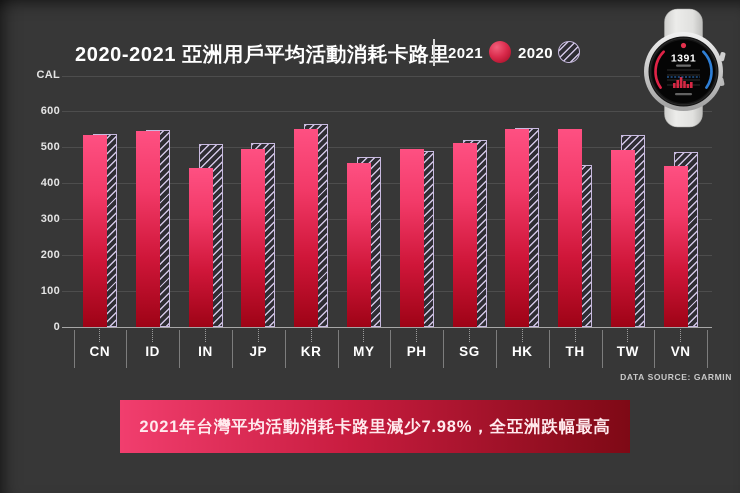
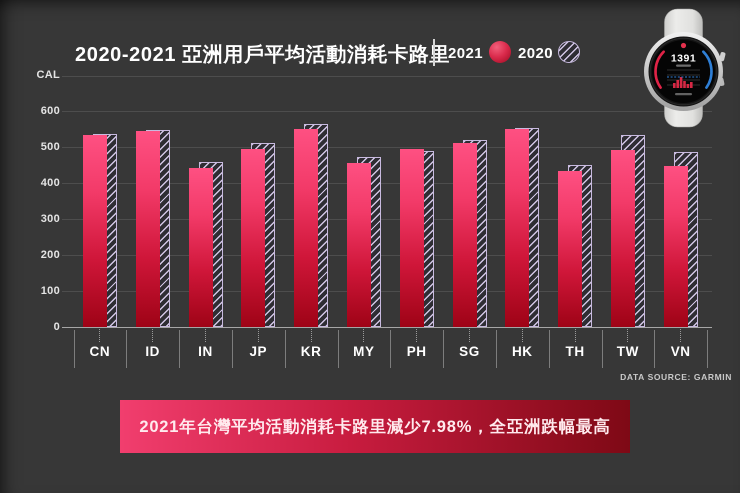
2020/IN: 510 -> 460
2021/TH: 550 -> 430
